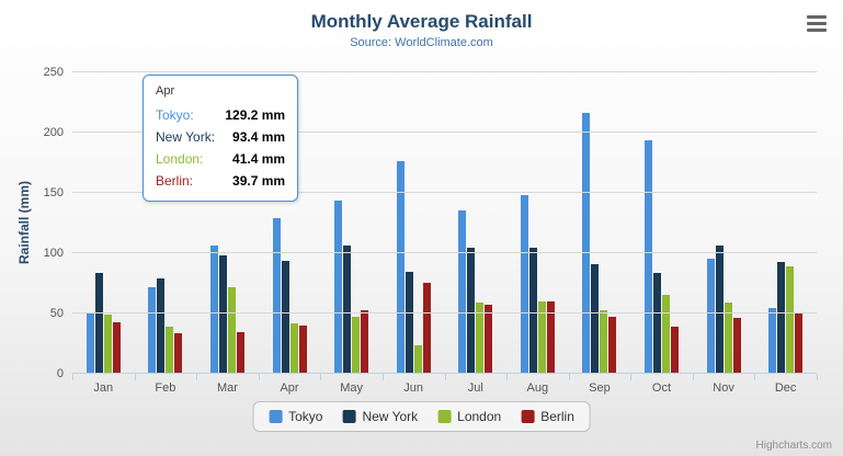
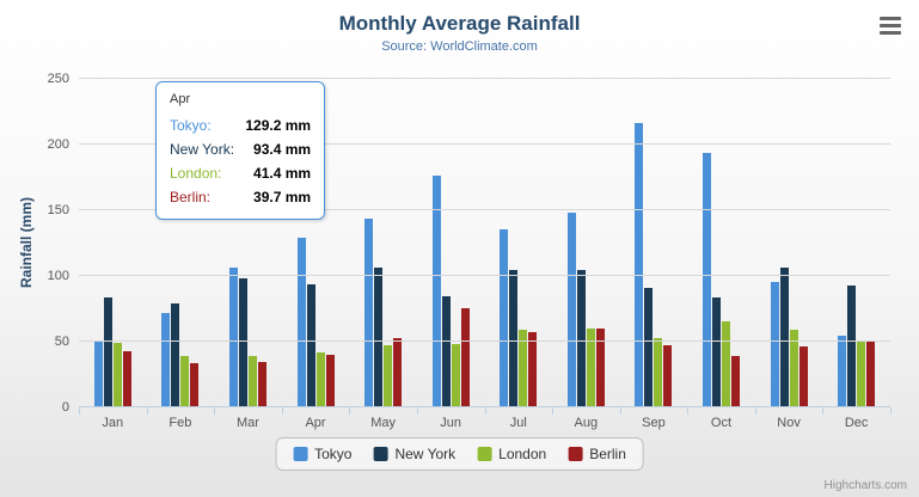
London/Mar: 72 -> 39
London/Jun: 24 -> 48
London/Dec: 89 -> 51
